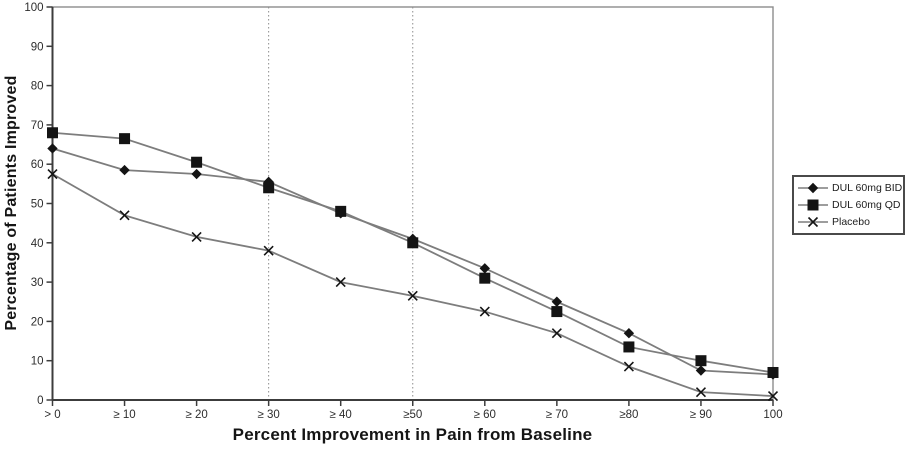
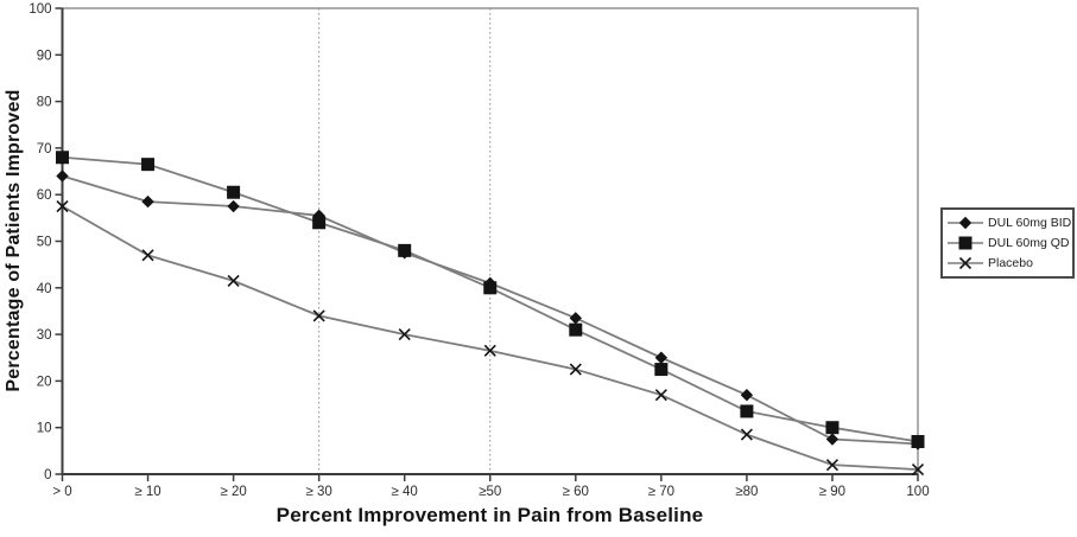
Placebo/≥ 30: 38 -> 34
